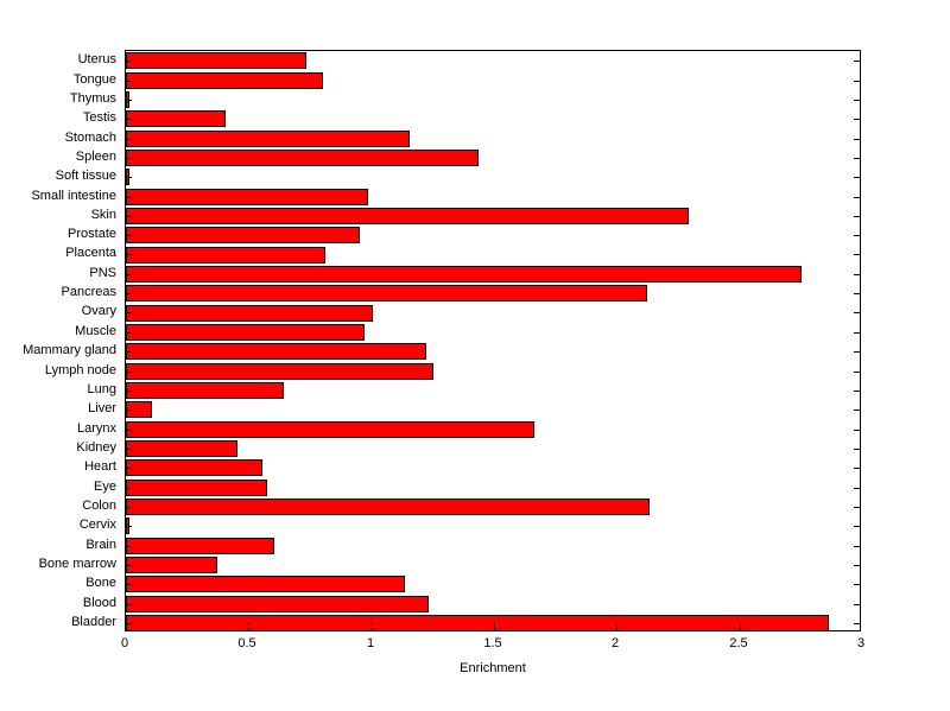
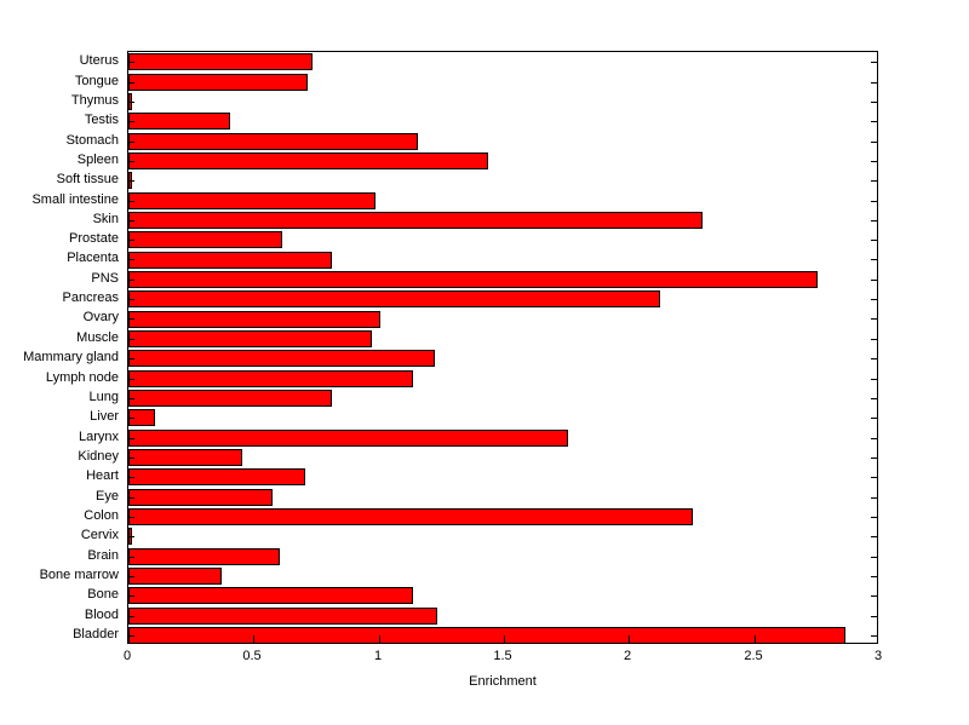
Tongue: 0.80 -> 0.71
Prostate: 0.95 -> 0.61
Lymph node: 1.25 -> 1.13
Lung: 0.64 -> 0.81
Larynx: 1.66 -> 1.75
Heart: 0.55 -> 0.70
Colon: 2.13 -> 2.25
